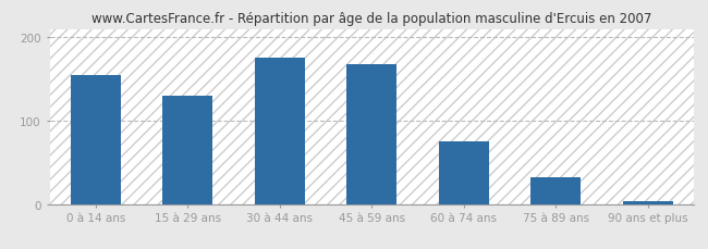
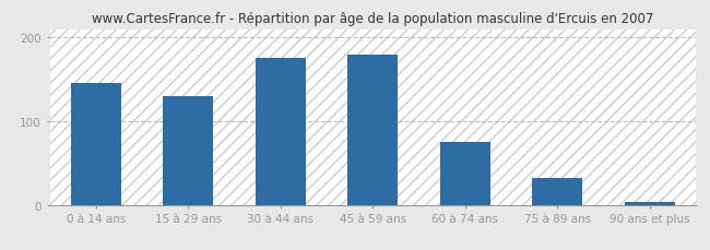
0 à 14 ans: 155 -> 146
45 à 59 ans: 168 -> 180
